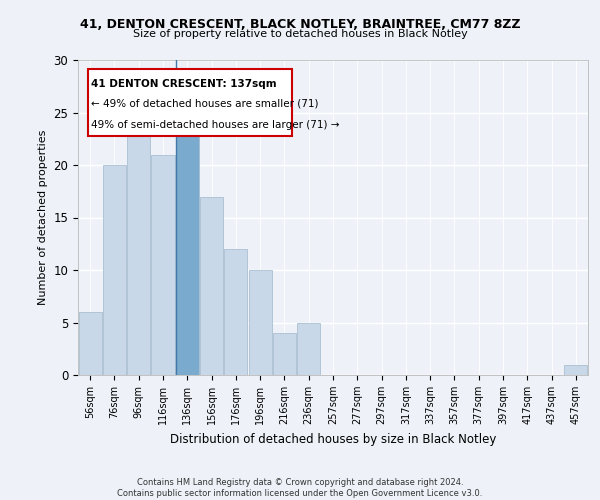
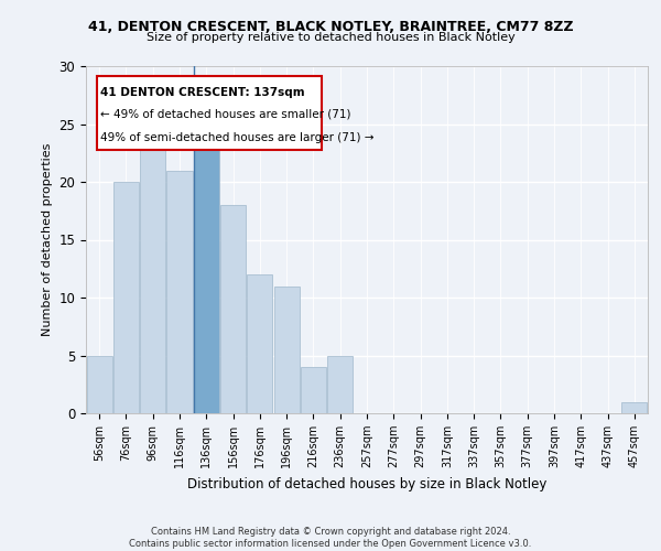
56sqm: 6 -> 5
156sqm: 17 -> 18
196sqm: 10 -> 11
